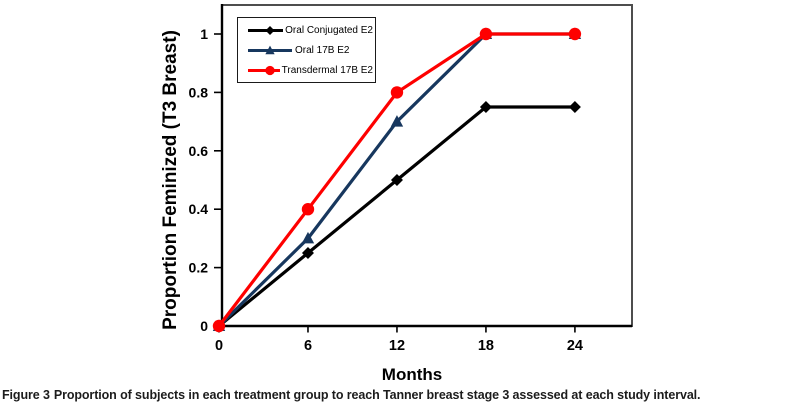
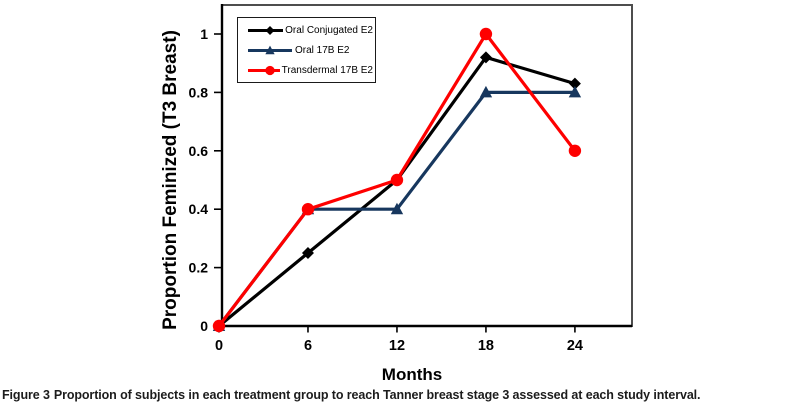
Oral 17B E2/6: 0.3 -> 0.4
Oral 17B E2/12: 0.7 -> 0.4
Transdermal 17B E2/12: 0.8 -> 0.5
Oral Conjugated E2/18: 0.75 -> 0.92
Oral 17B E2/18: 1.0 -> 0.8
Oral Conjugated E2/24: 0.75 -> 0.83
Oral 17B E2/24: 1.0 -> 0.8
Transdermal 17B E2/24: 1.0 -> 0.6
